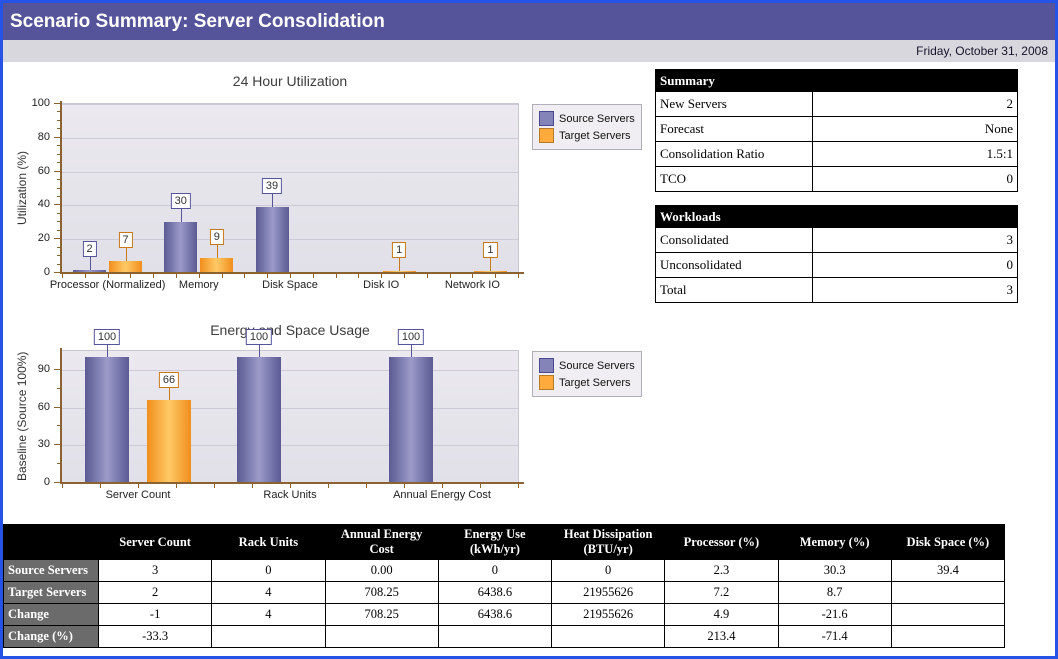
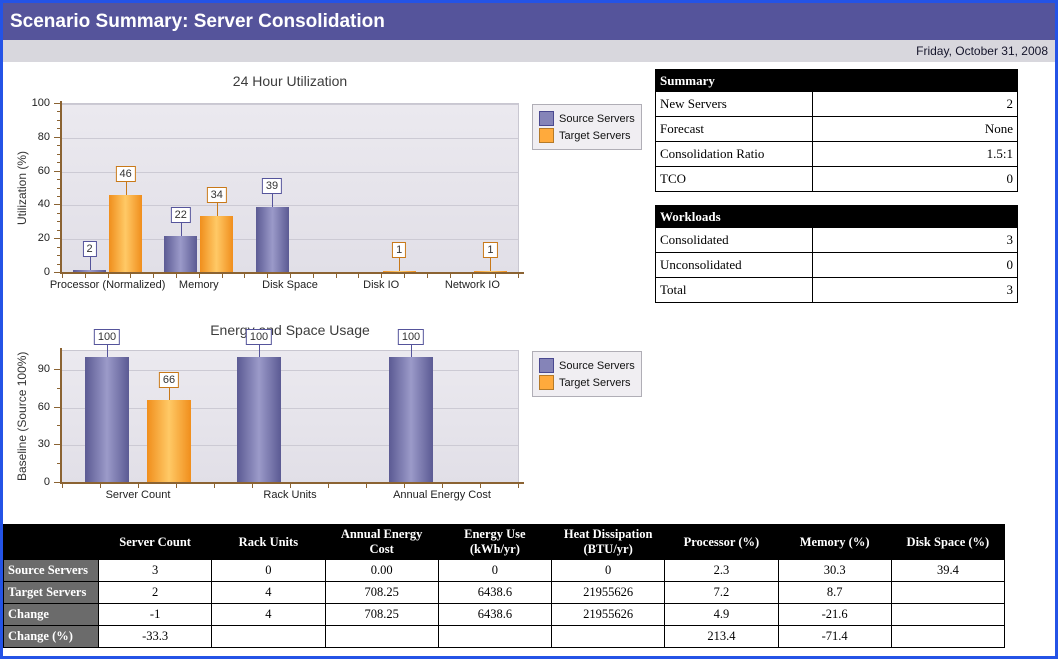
24 Hour Utilization/Target Servers/Processor (Normalized): 7 -> 46
24 Hour Utilization/Source Servers/Memory: 30 -> 22
24 Hour Utilization/Target Servers/Memory: 9 -> 34
